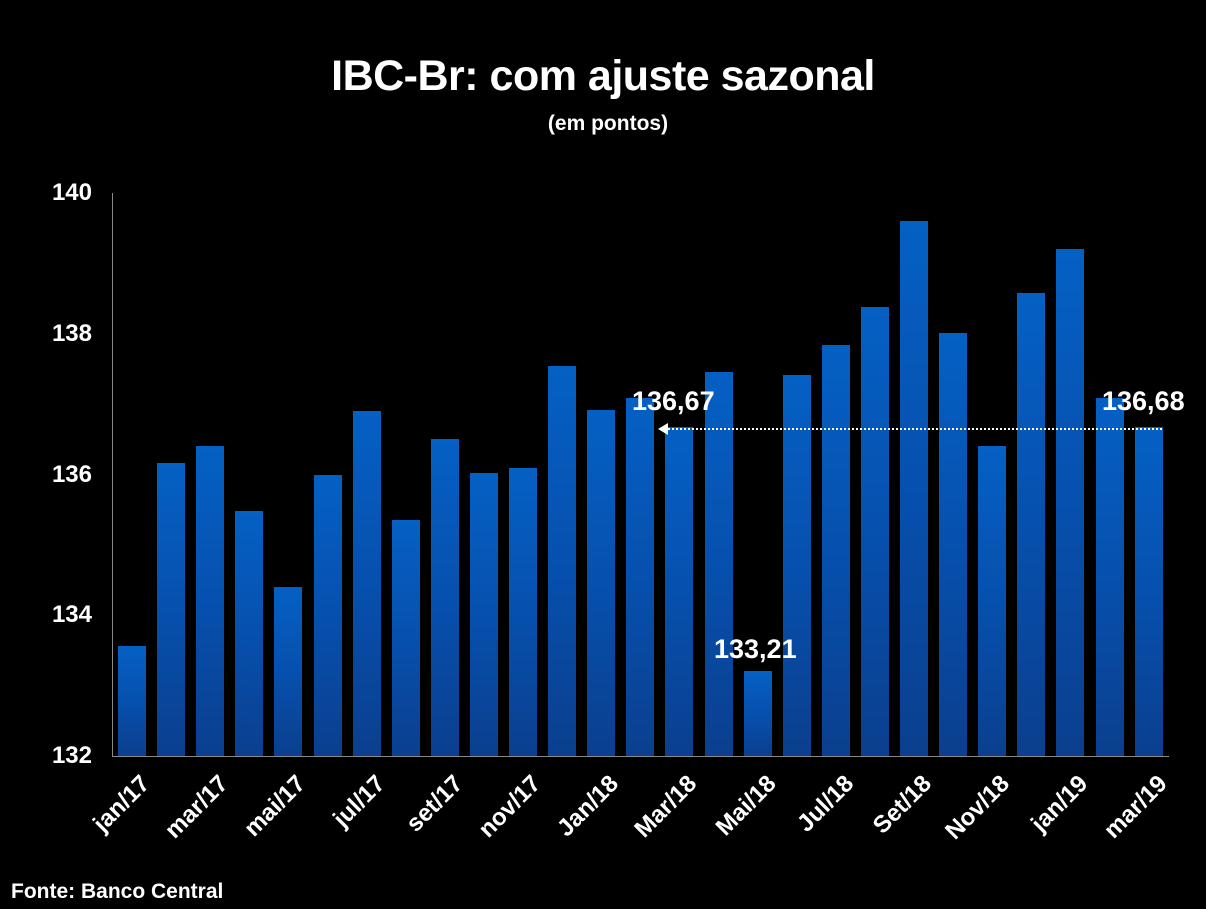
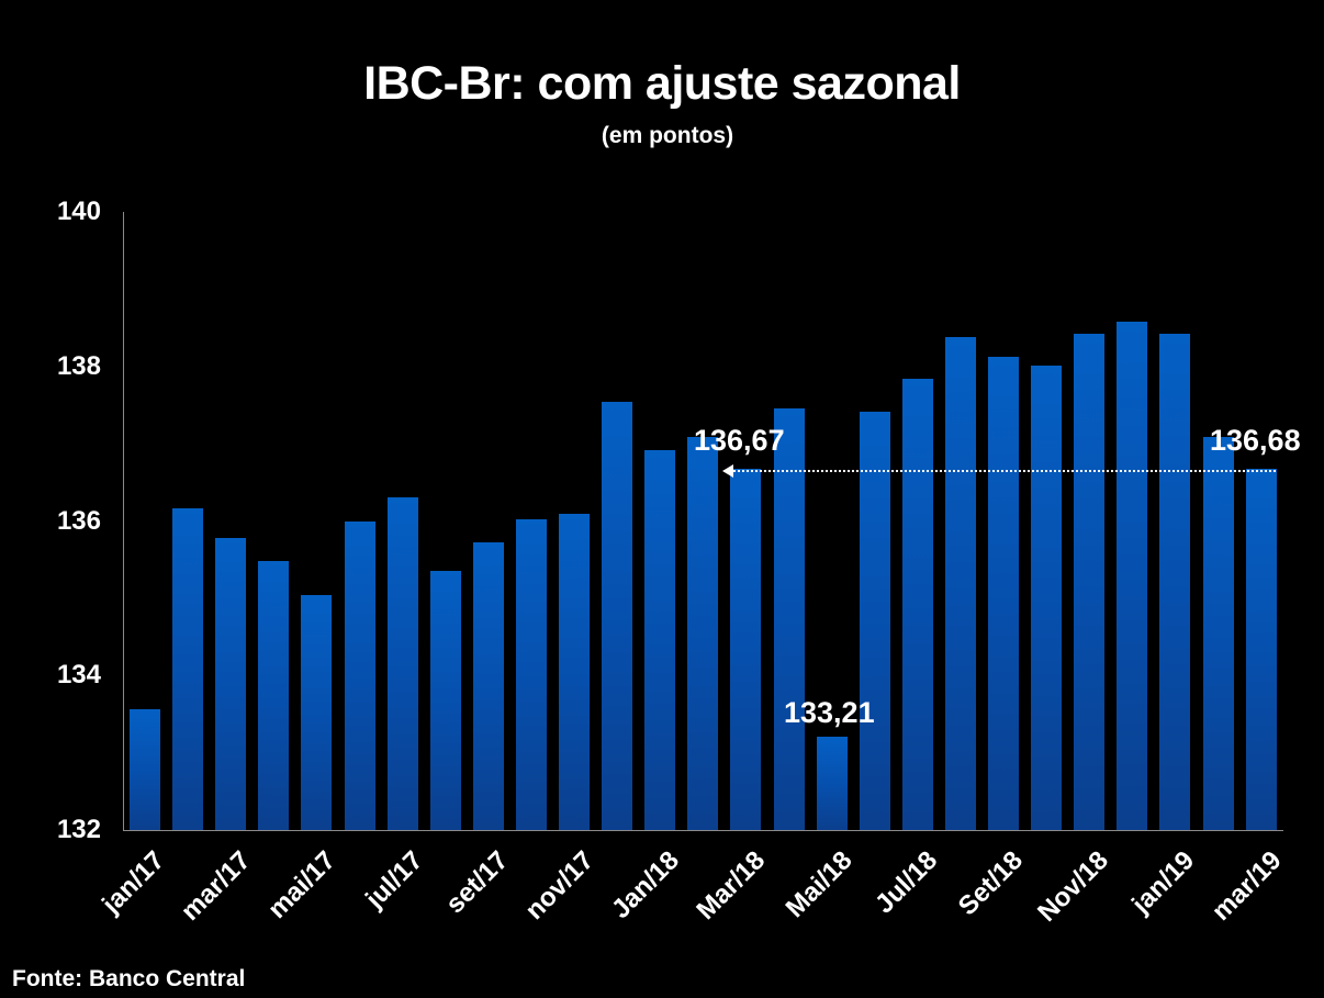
mar/17: 136.4 -> 135.8
mai/17: 134.4 -> 135.0
jul/17: 136.9 -> 136.3
set/17: 136.5 -> 135.7
Set/18: 139.6 -> 138.1
Nov/18: 136.4 -> 138.4
jan/19: 139.2 -> 138.4
